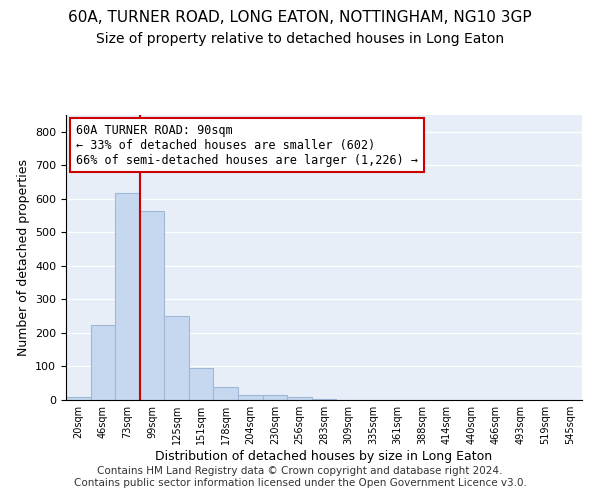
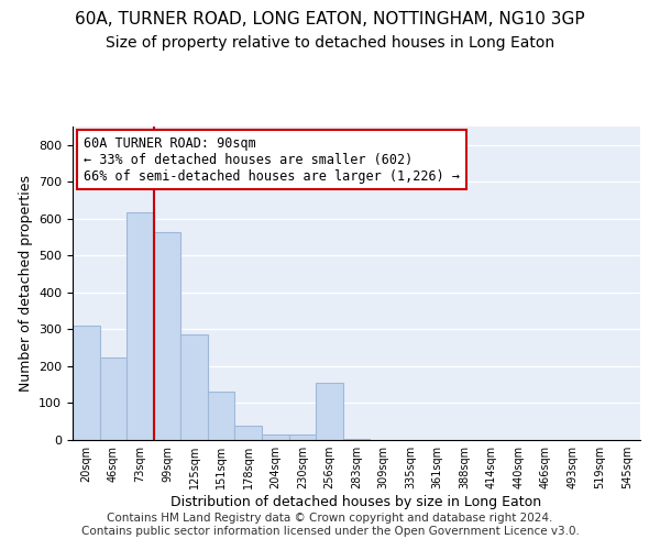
20sqm: 8 -> 310
125sqm: 250 -> 285
151sqm: 95 -> 130
256sqm: 8 -> 155
